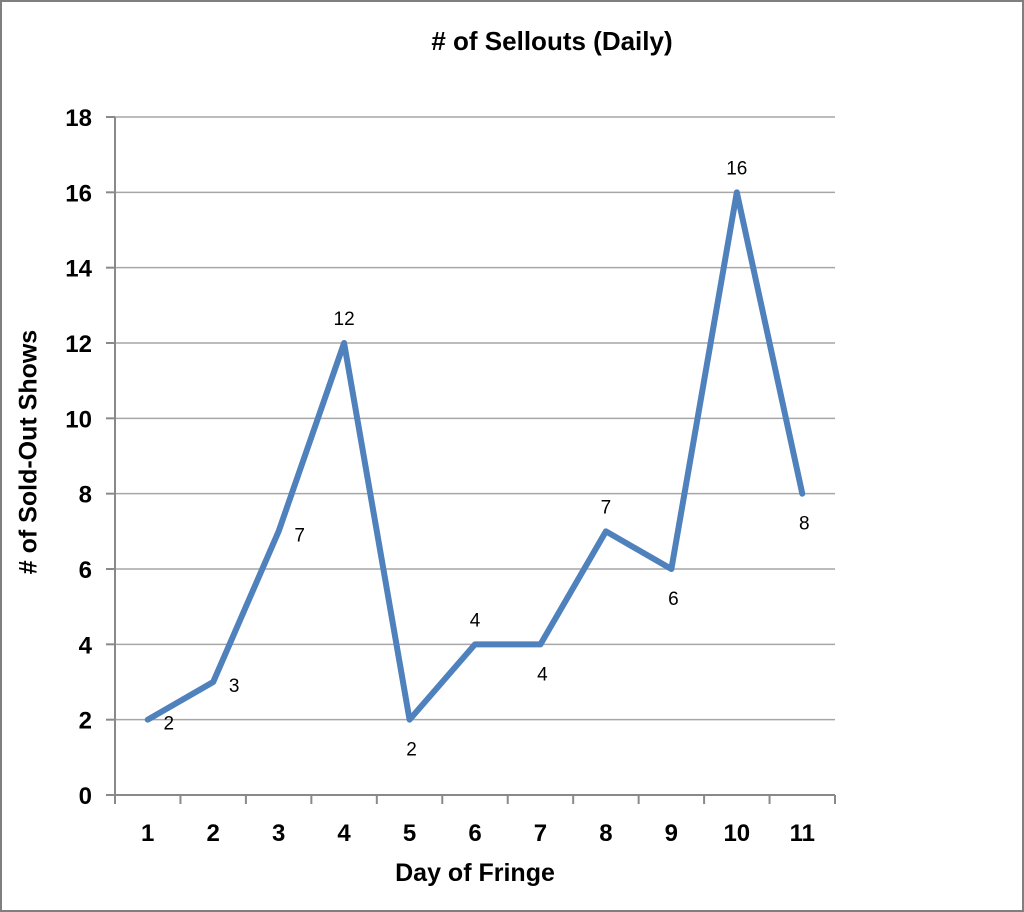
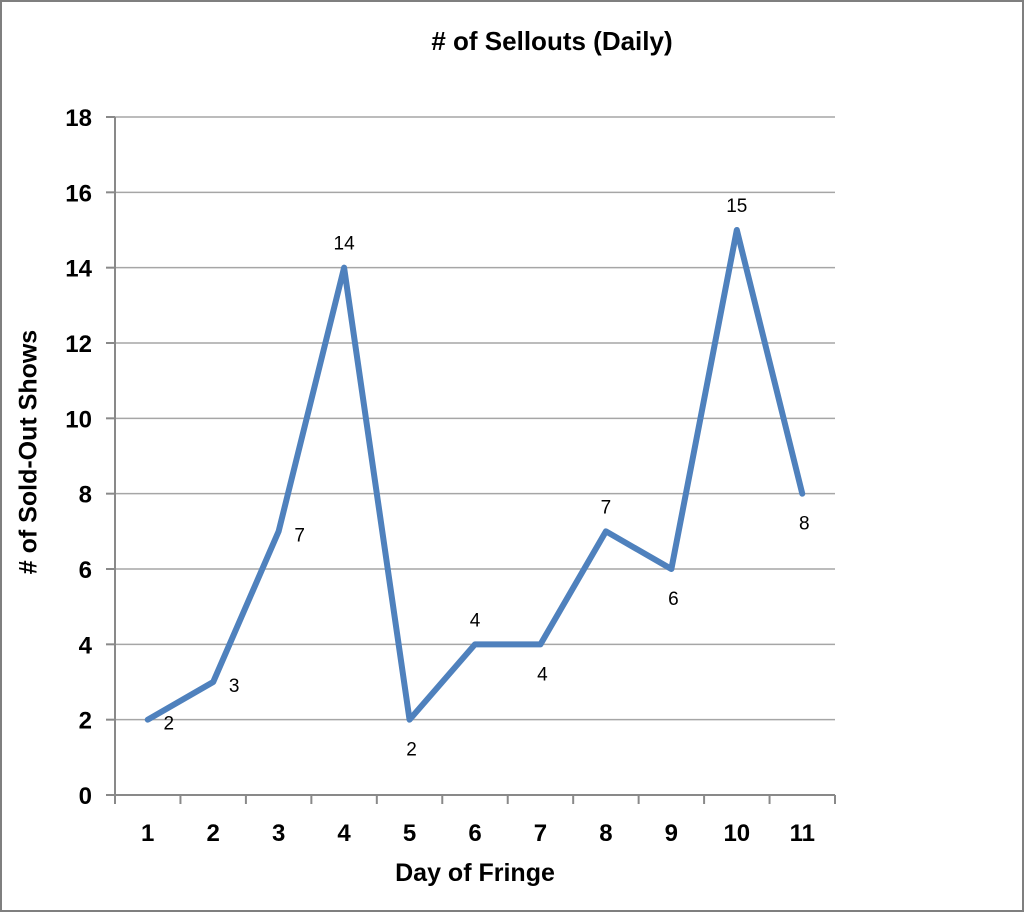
4: 12 -> 14
10: 16 -> 15
